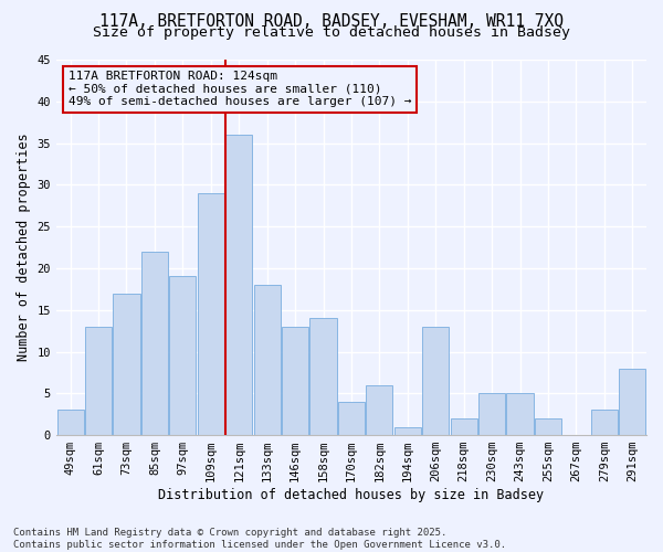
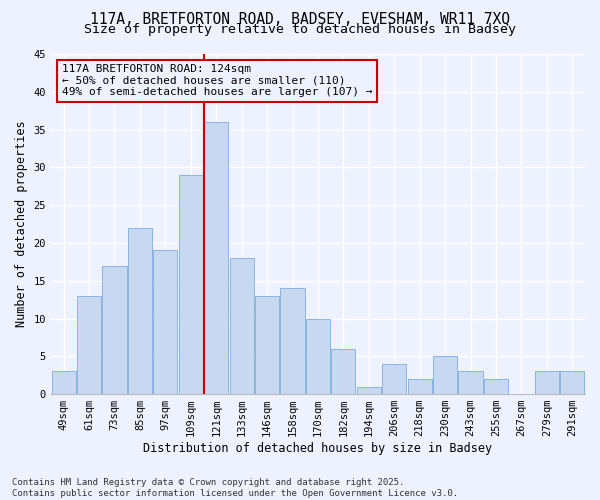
170sqm: 4 -> 10
206sqm: 13 -> 4
243sqm: 5 -> 3
291sqm: 8 -> 3
